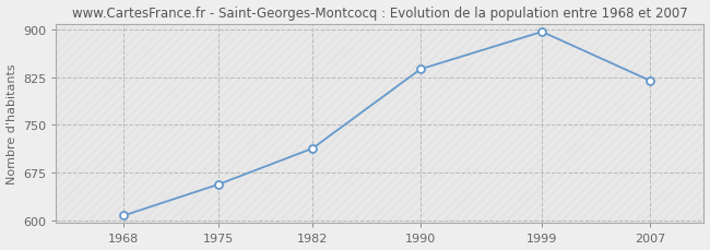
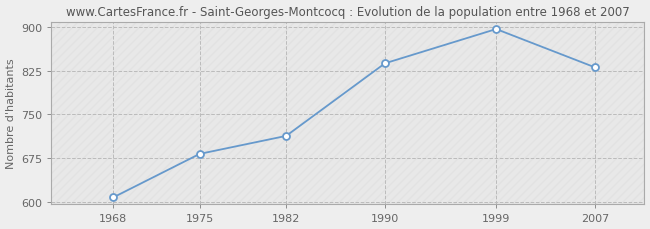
1975: 656 -> 682
2007: 820 -> 831
